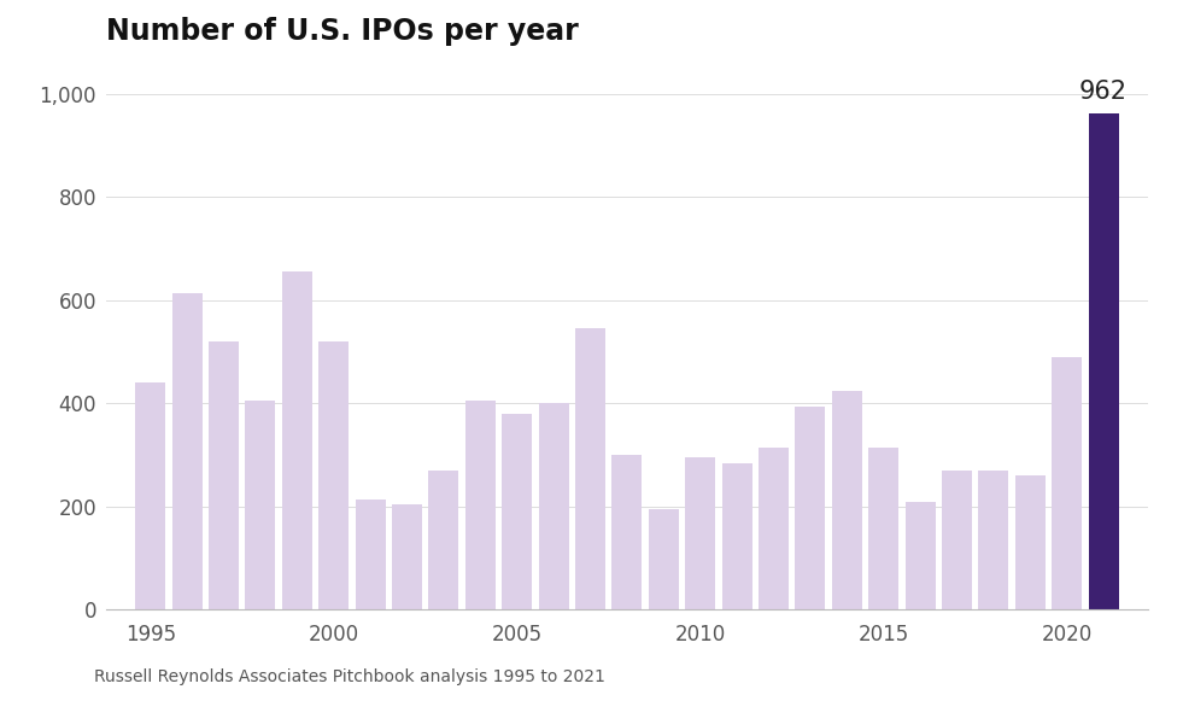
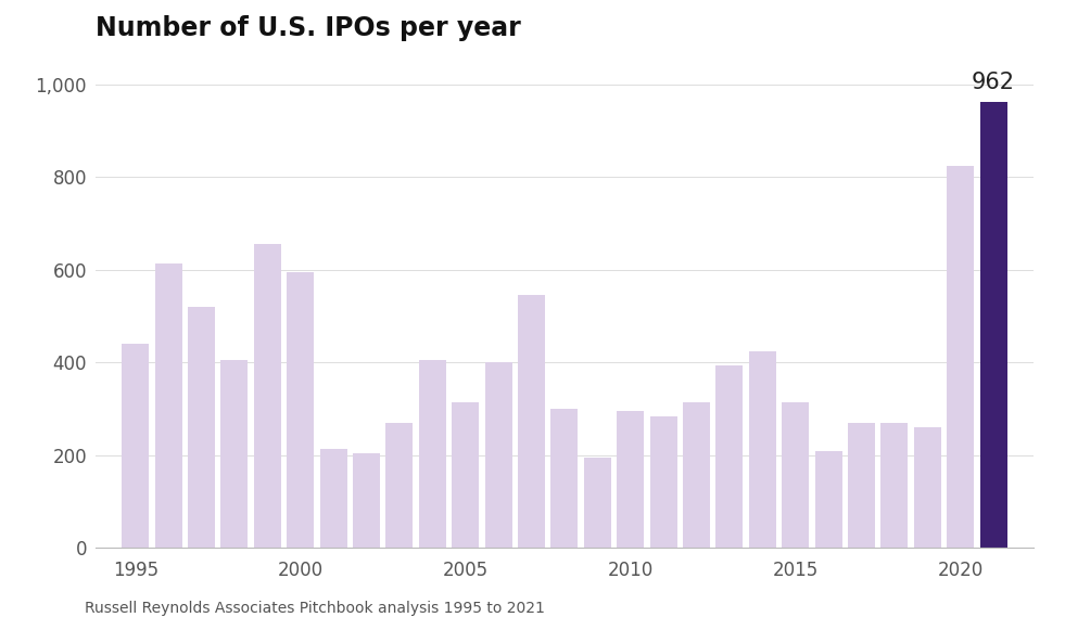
2000: 520 -> 595
2005: 380 -> 315
2020: 490 -> 825
